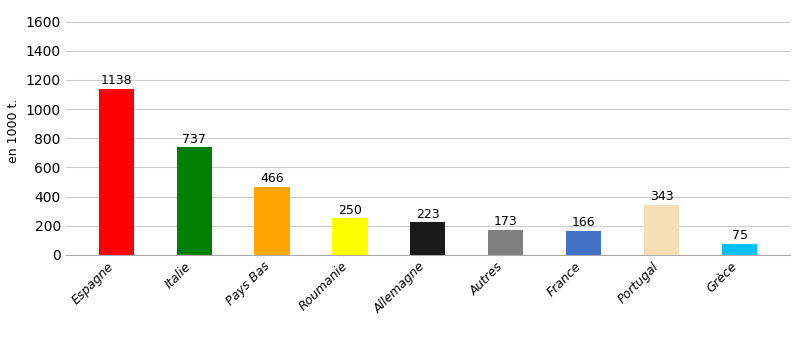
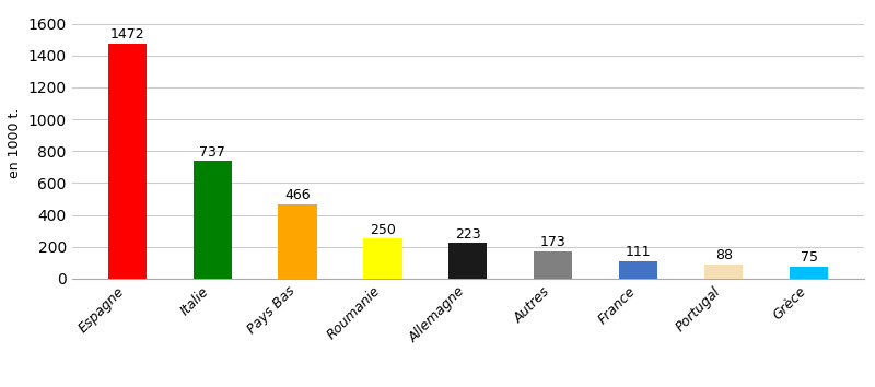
Espagne: 1138 -> 1472
France: 166 -> 111
Portugal: 343 -> 88
